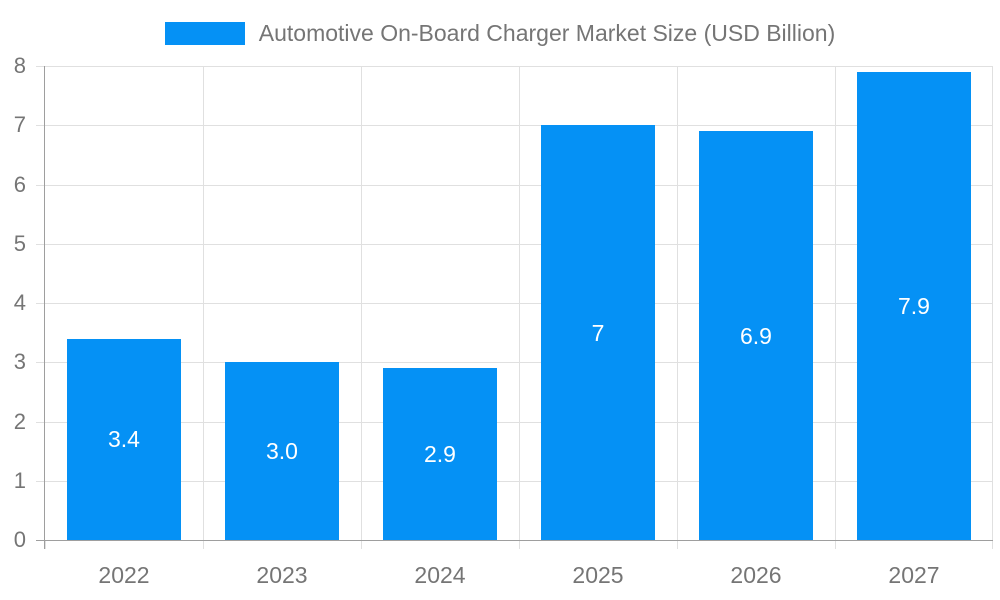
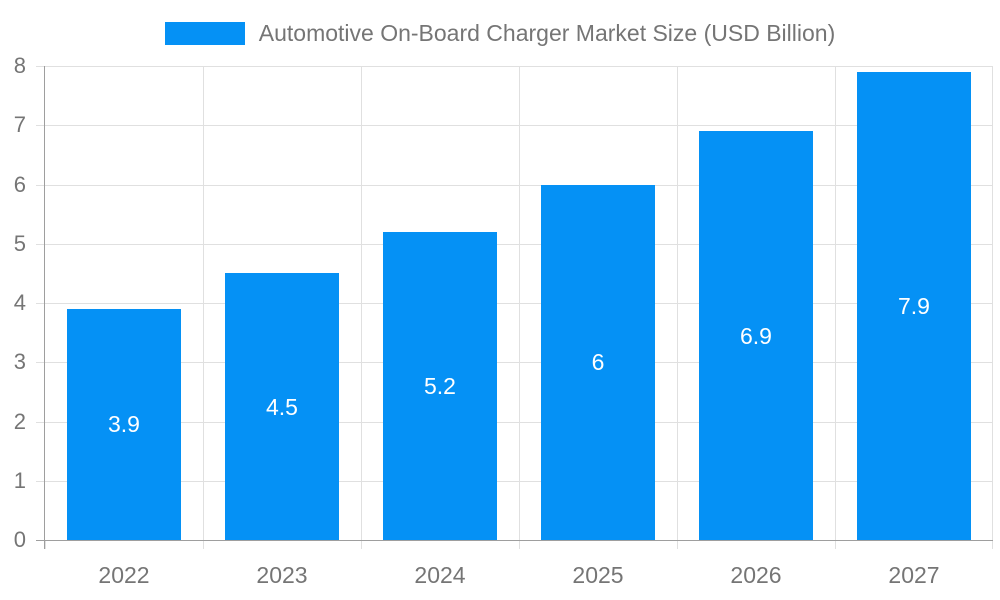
2022: 3.4 -> 3.9
2023: 3.0 -> 4.5
2024: 2.9 -> 5.2
2025: 7 -> 6
